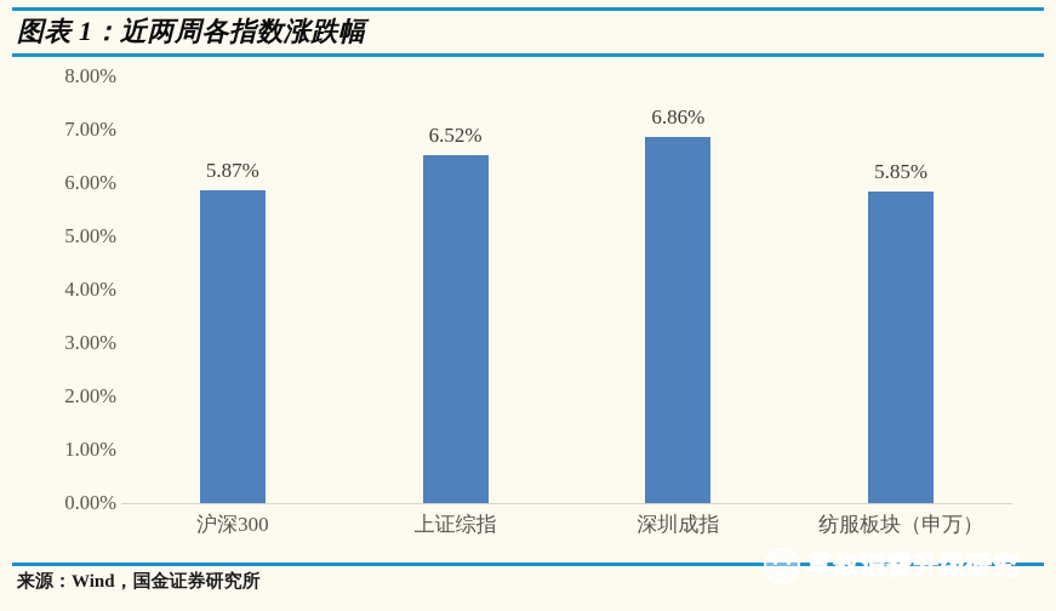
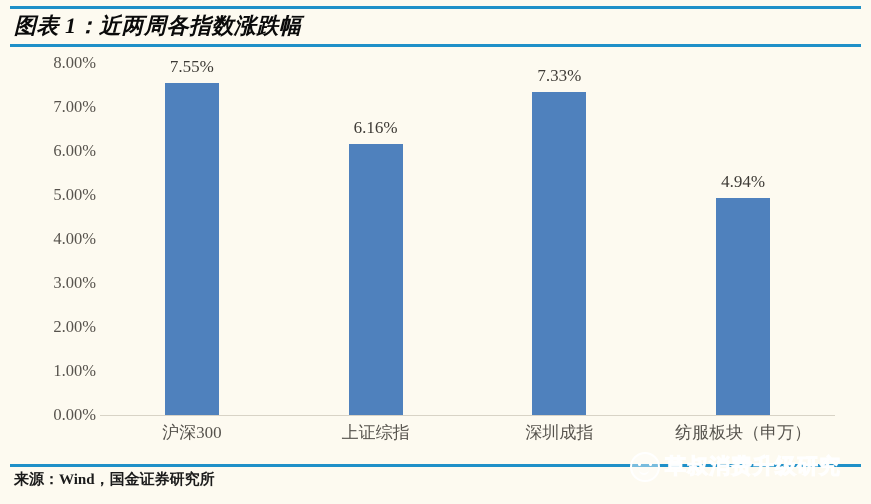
沪深300: 5.87% -> 7.55%
上证综指: 6.52% -> 6.16%
深圳成指: 6.86% -> 7.33%
纺服板块（申万）: 5.85% -> 4.94%
